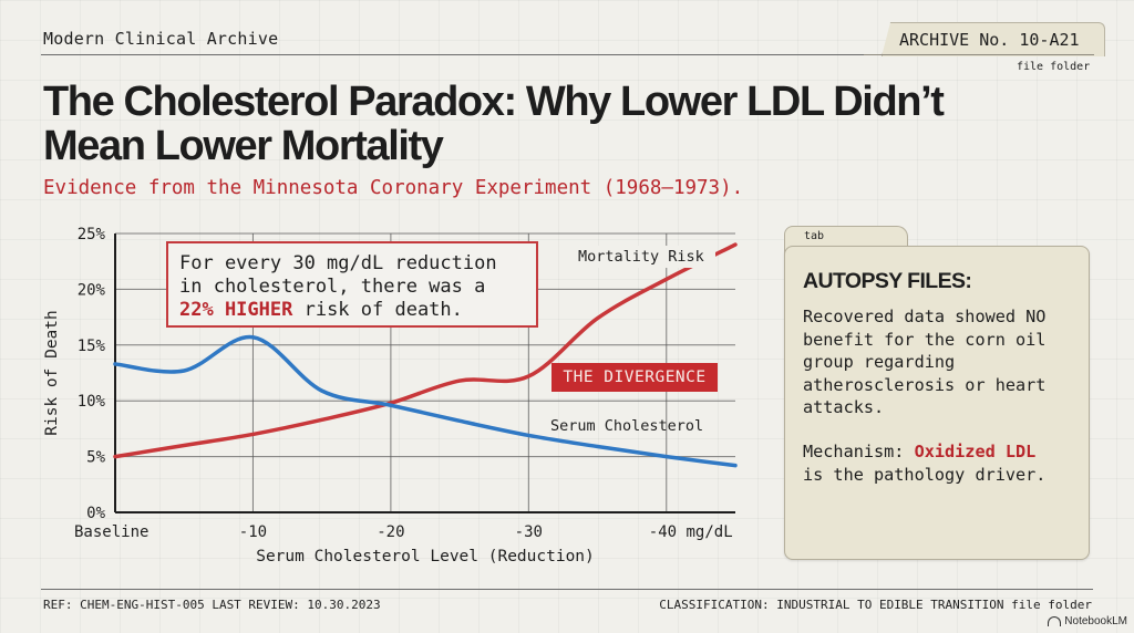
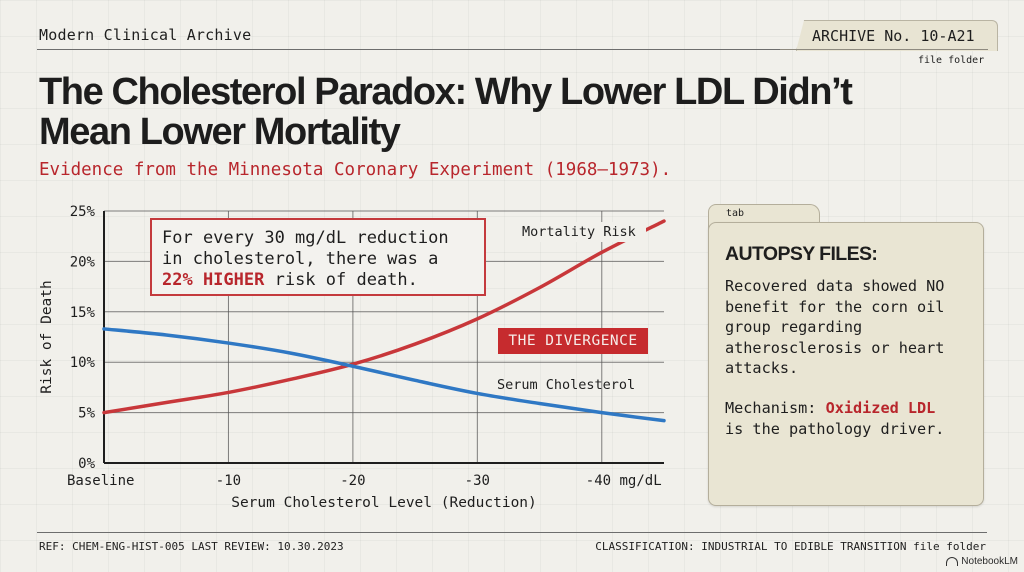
Serum Cholesterol/-10: 15.7% -> 11.9%
Mortality Risk/-30: 12.2% -> 14.3%
